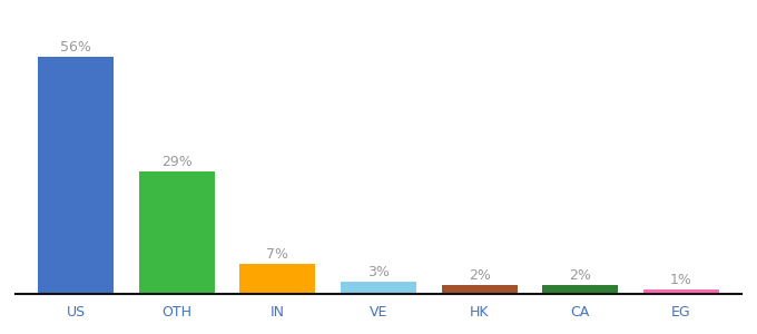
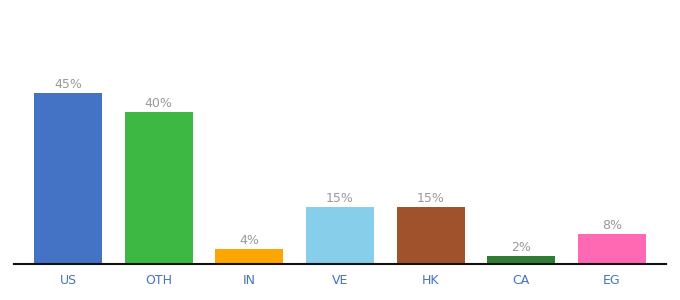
US: 56% -> 45%
OTH: 29% -> 40%
IN: 7% -> 4%
VE: 3% -> 15%
HK: 2% -> 15%
EG: 1% -> 8%
